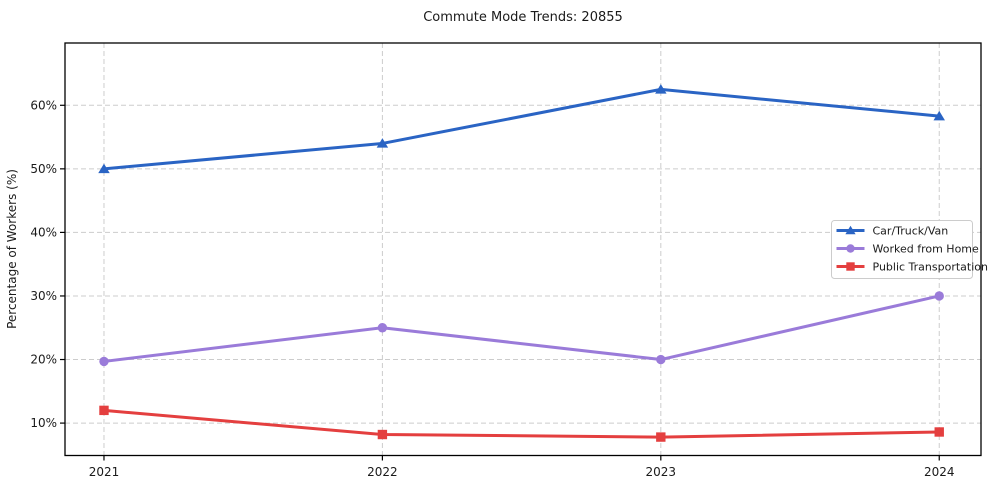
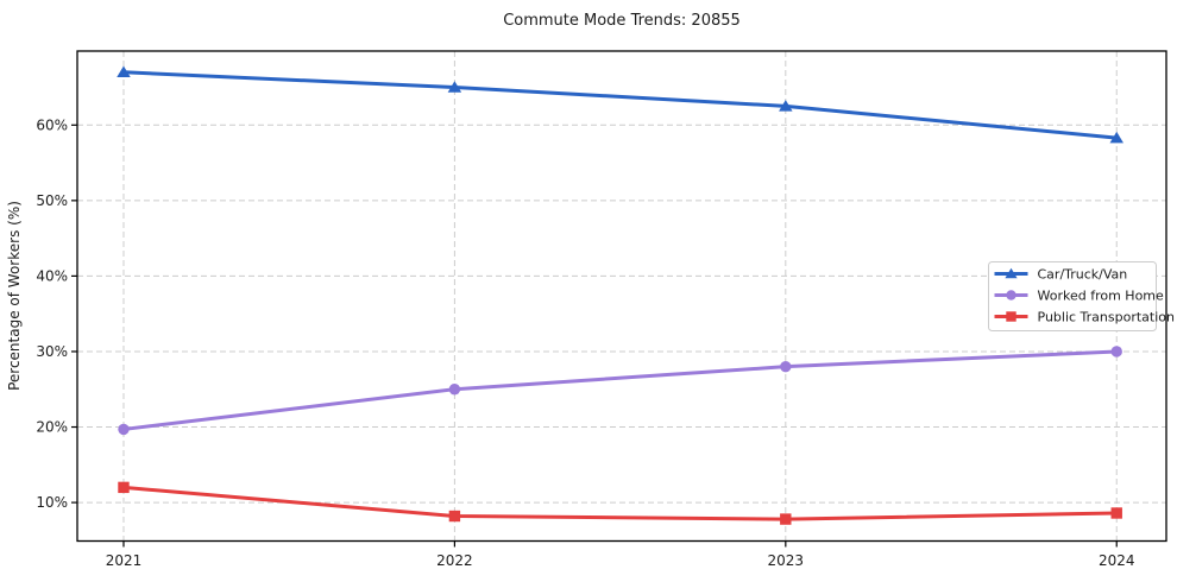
Car/Truck/Van/2021: 50% -> 67%
Car/Truck/Van/2022: 54% -> 65%
Worked from Home/2023: 20% -> 28%
